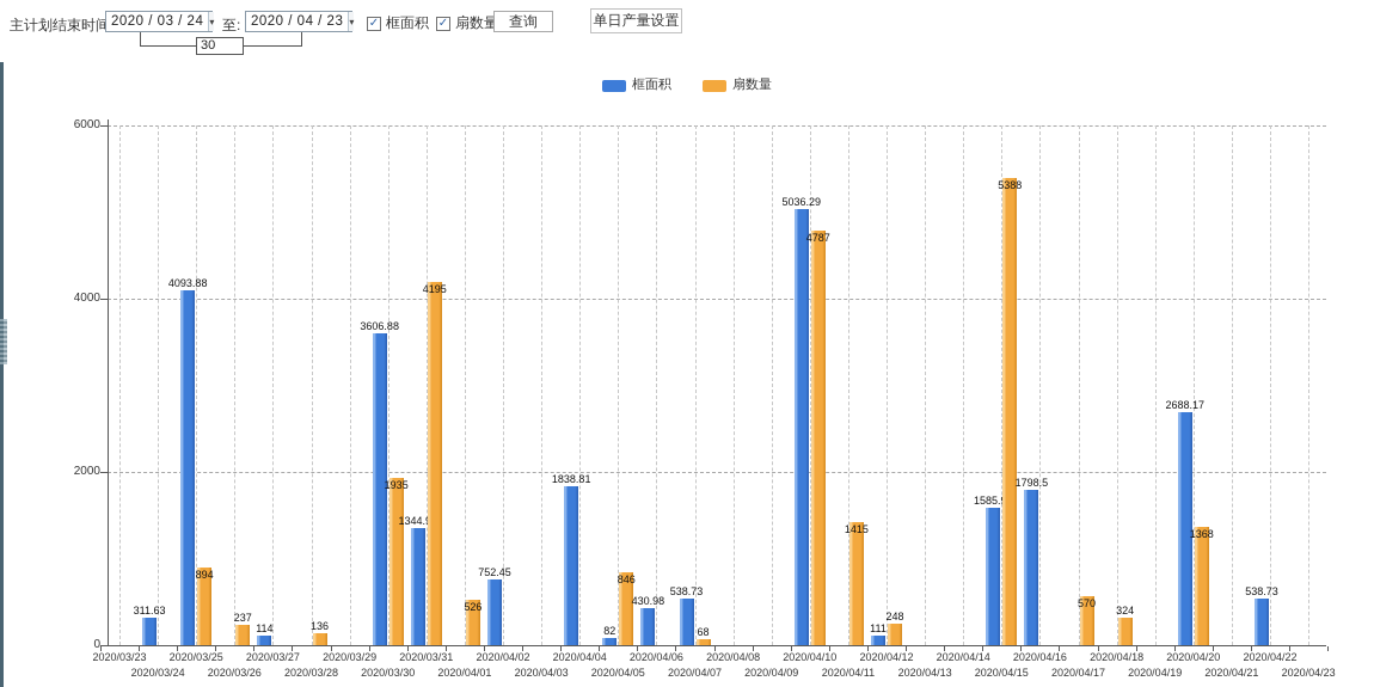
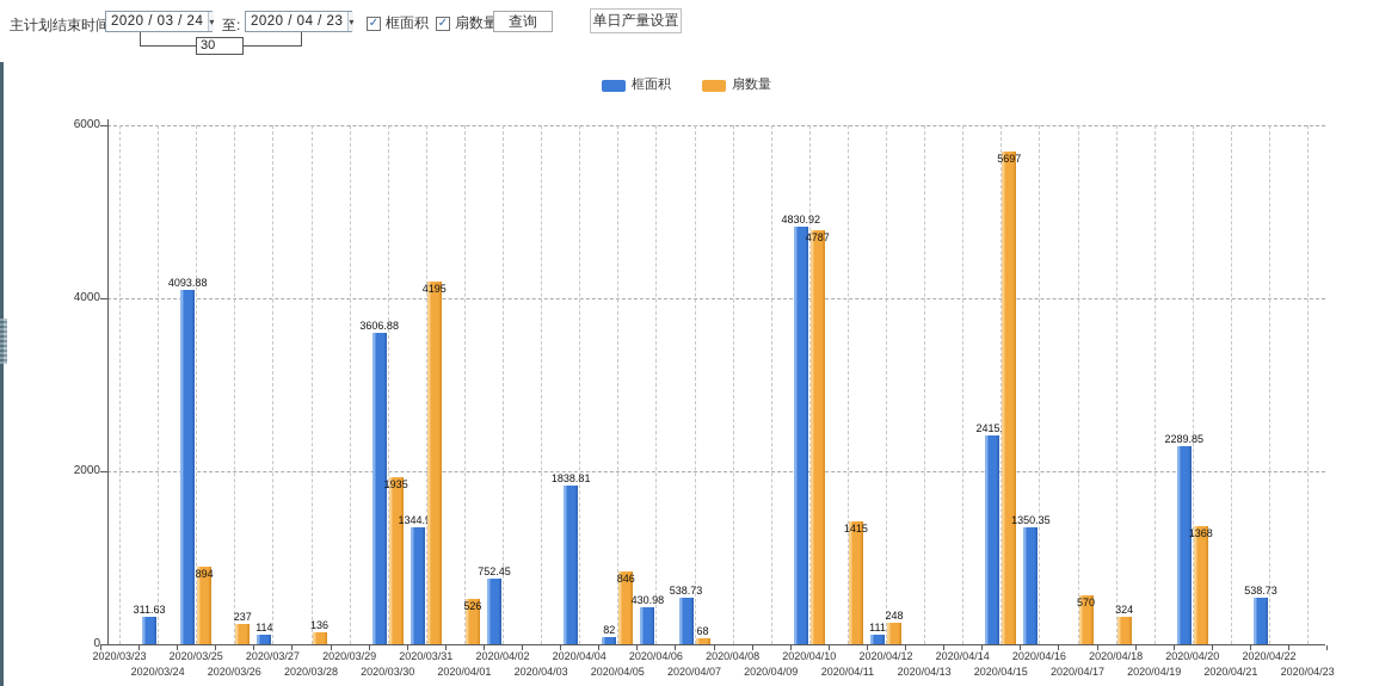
框面积/2020/04/10: 5036.29 -> 4830.92
框面积/2020/04/15: 1585.96 -> 2415.2
扇数量/2020/04/15: 5388 -> 5697
框面积/2020/04/16: 1798.5 -> 1350.35
框面积/2020/04/20: 2688.17 -> 2289.85
